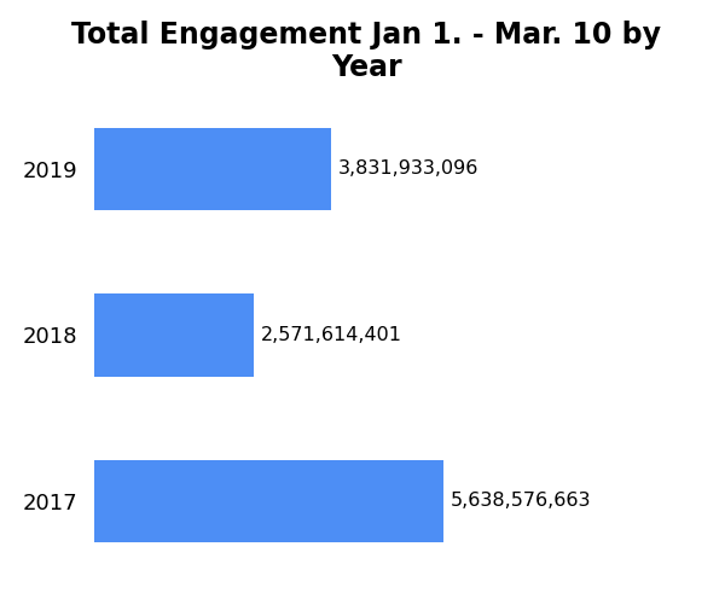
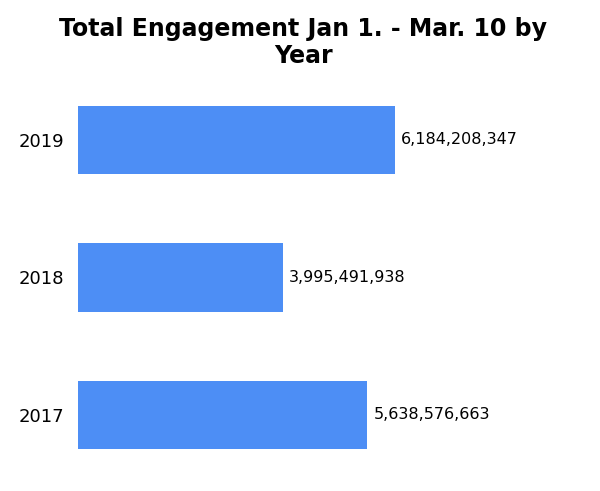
2019: 3,831,933,096 -> 6,184,208,347
2018: 2,571,614,401 -> 3,995,491,938
